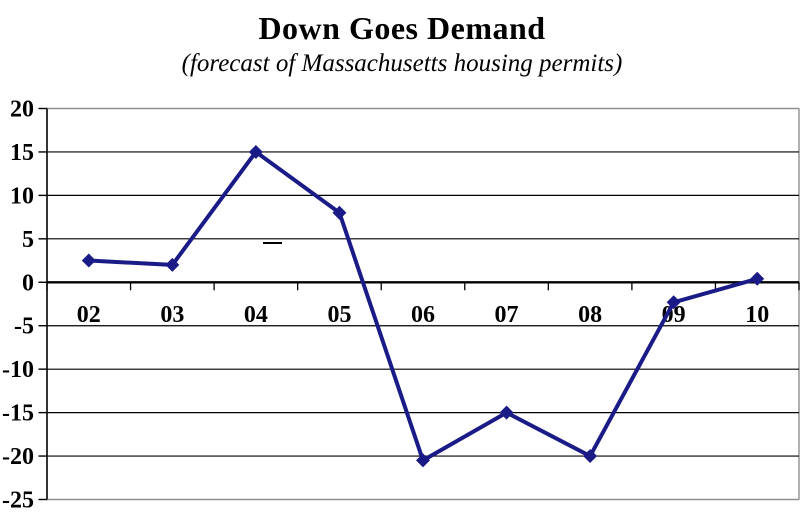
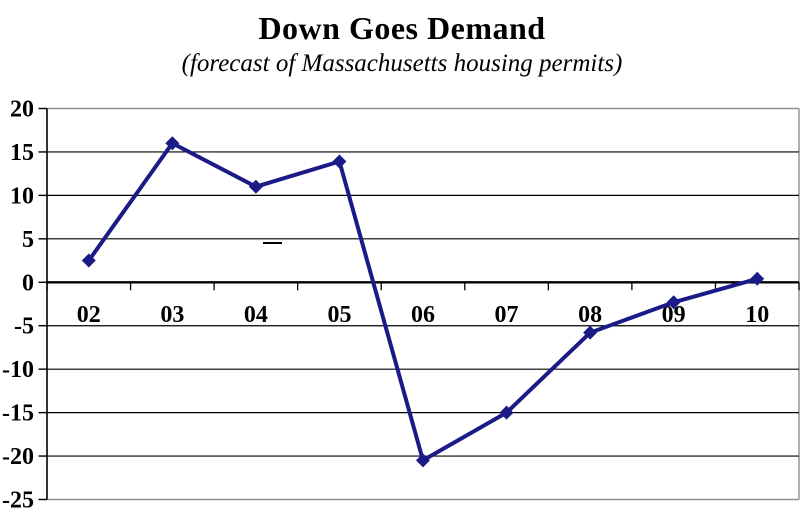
03: 2 -> 16
04: 15 -> 11
05: 8 -> 14
08: -20 -> -6
